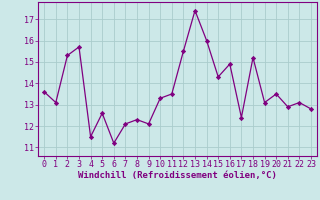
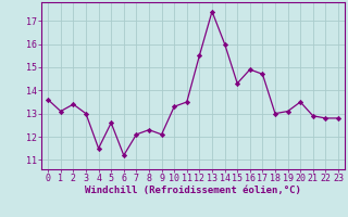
2: 15.3 -> 13.4
3: 15.7 -> 13.0
17: 12.4 -> 14.7
18: 15.2 -> 13.0
22: 13.1 -> 12.8
